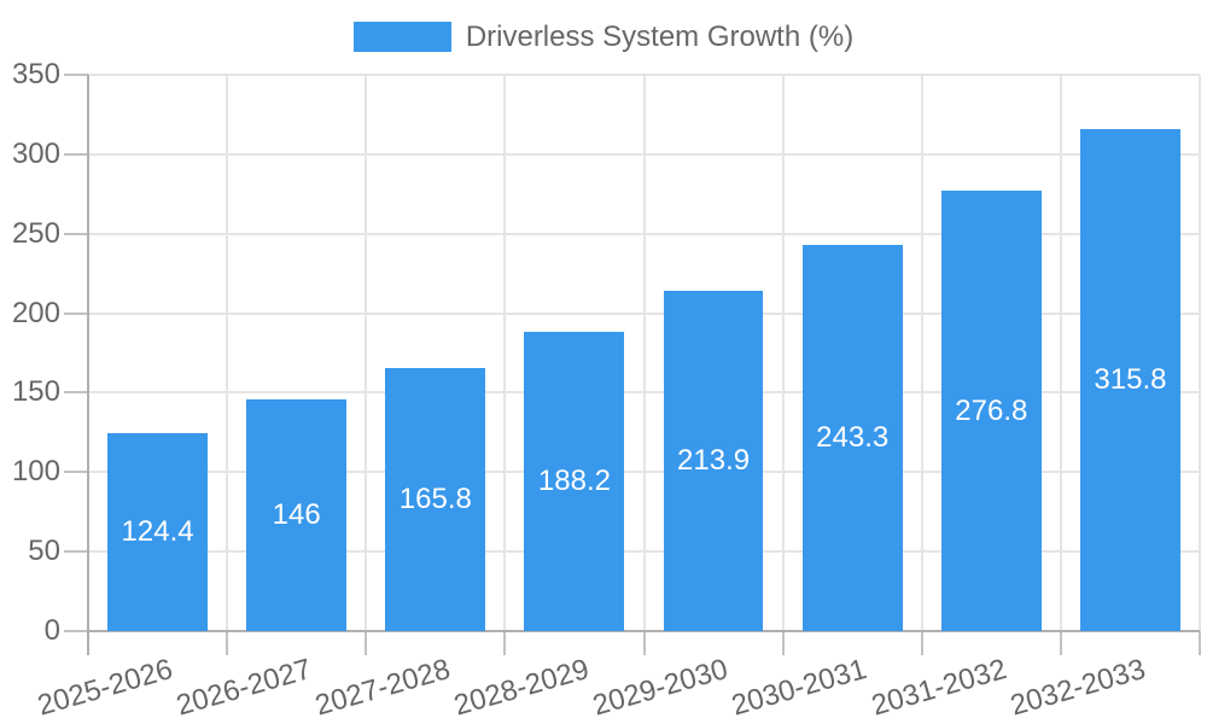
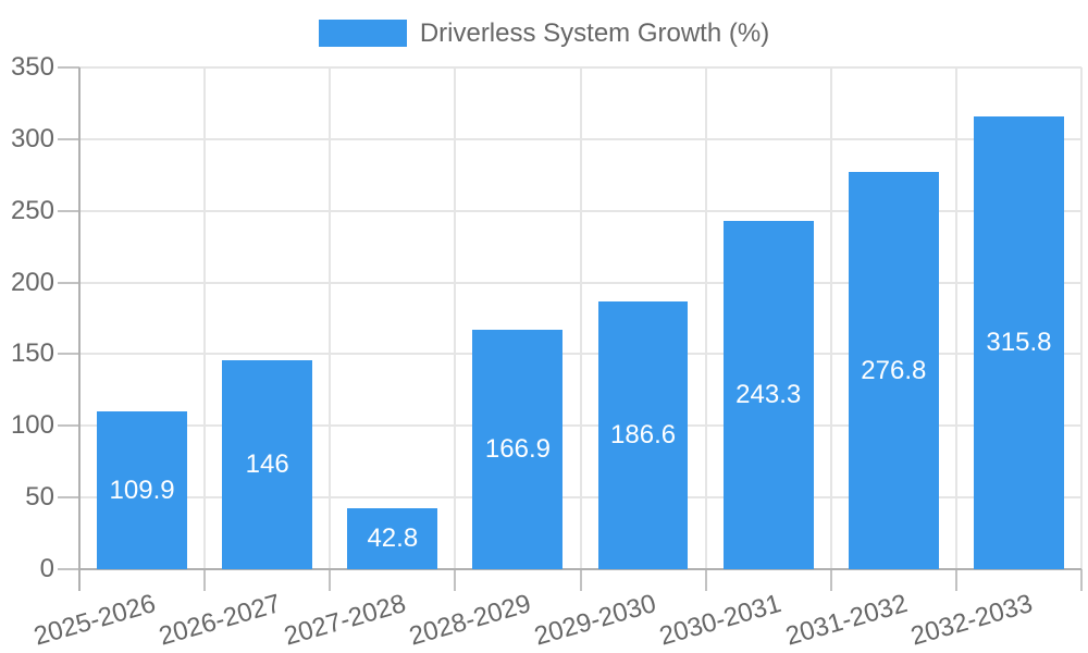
2025-2026: 124.4 -> 109.9
2027-2028: 165.8 -> 42.8
2028-2029: 188.2 -> 166.9
2029-2030: 213.9 -> 186.6
